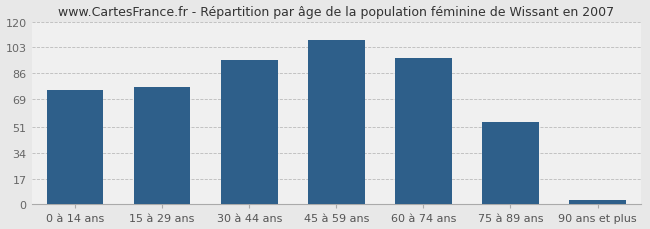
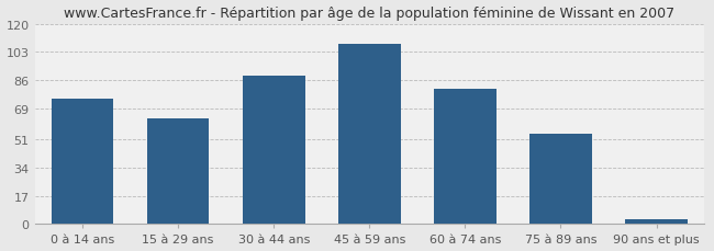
15 à 29 ans: 77 -> 63
30 à 44 ans: 95 -> 89
60 à 74 ans: 96 -> 81
